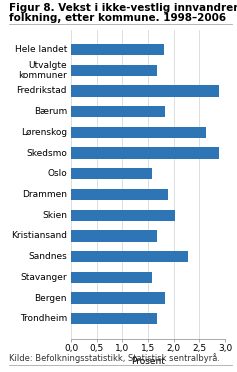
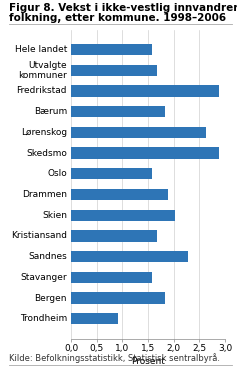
Hele landet: 1,80 -> 1,58
Trondheim: 1,68 -> 0,92
